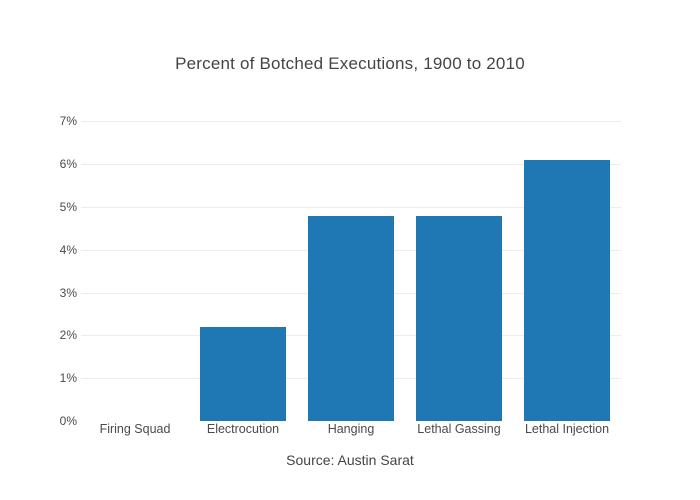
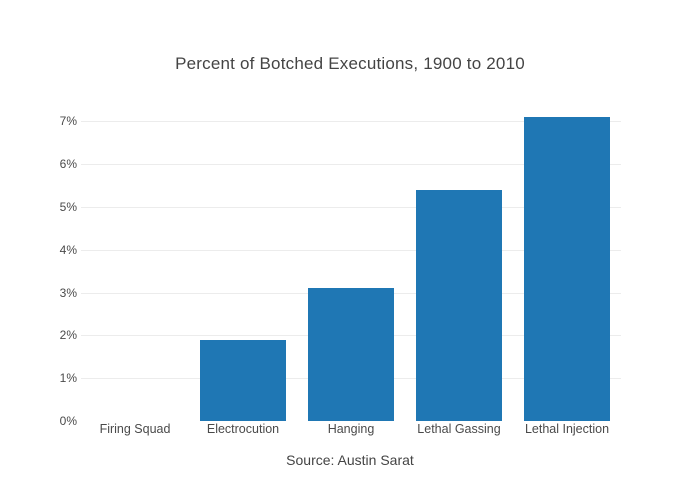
Electrocution: 2.2% -> 1.9%
Hanging: 4.8% -> 3.1%
Lethal Gassing: 4.8% -> 5.4%
Lethal Injection: 6.1% -> 7.1%
